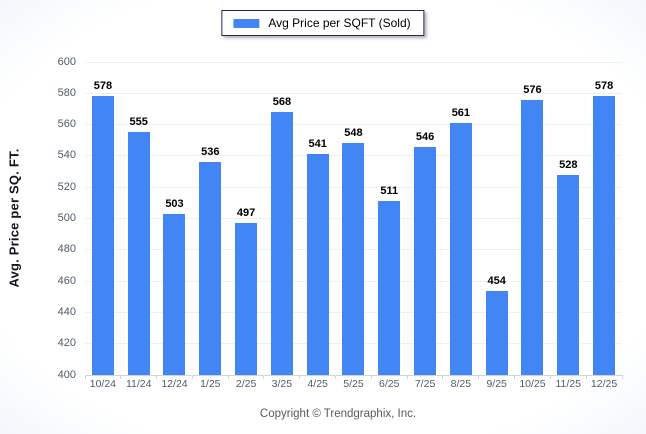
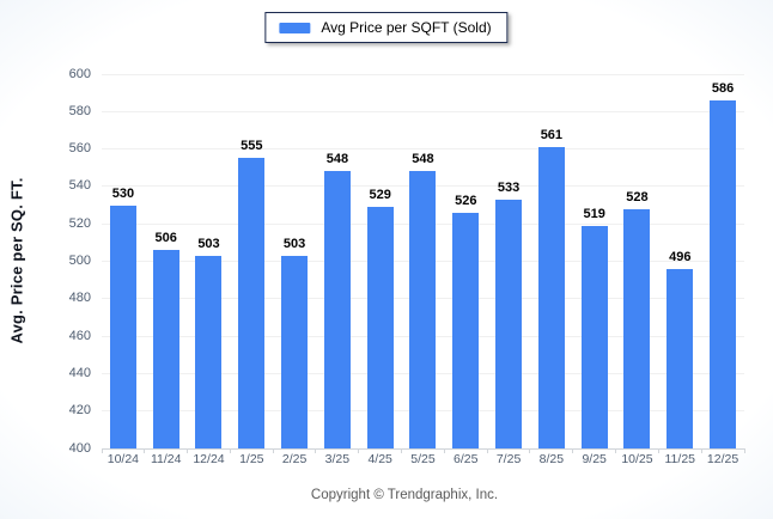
10/24: 578 -> 530
11/24: 555 -> 506
1/25: 536 -> 555
2/25: 497 -> 503
3/25: 568 -> 548
4/25: 541 -> 529
6/25: 511 -> 526
7/25: 546 -> 533
9/25: 454 -> 519
10/25: 576 -> 528
11/25: 528 -> 496
12/25: 578 -> 586
